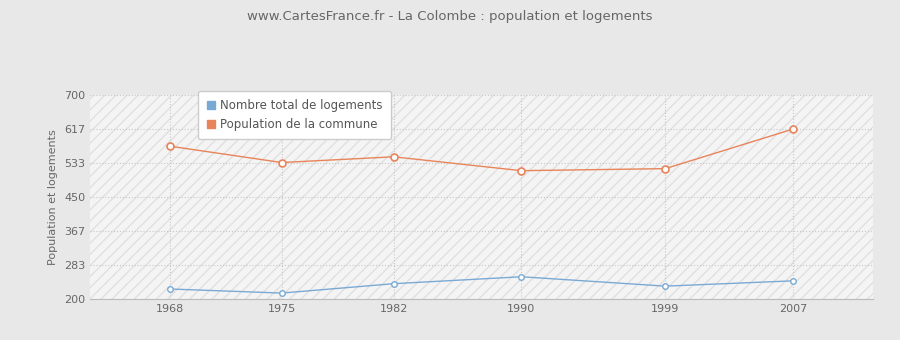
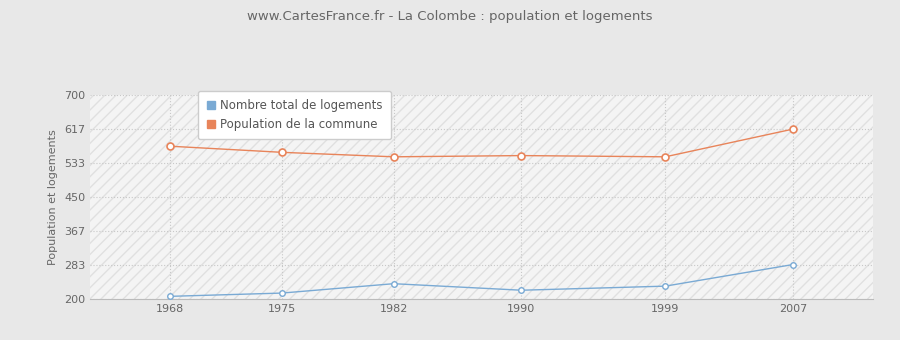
Nombre total de logements/1968: 225 -> 207
Population de la commune/1975: 535 -> 560
Nombre total de logements/1990: 255 -> 222
Population de la commune/1990: 515 -> 552
Population de la commune/1999: 520 -> 549
Nombre total de logements/2007: 245 -> 285
